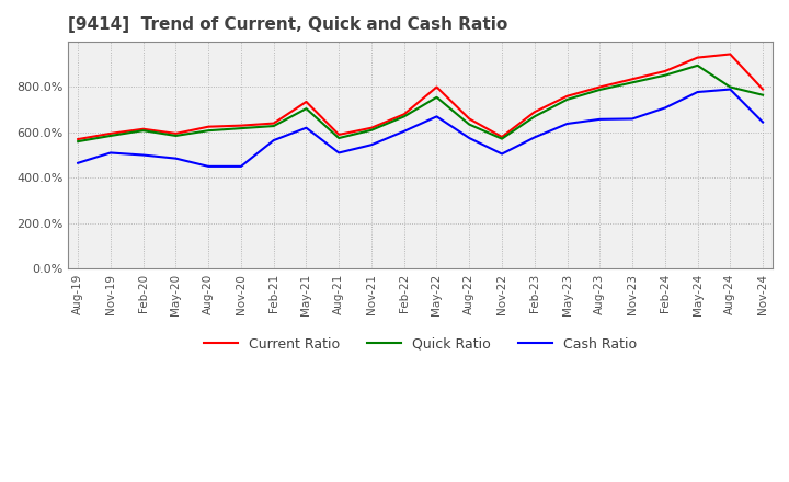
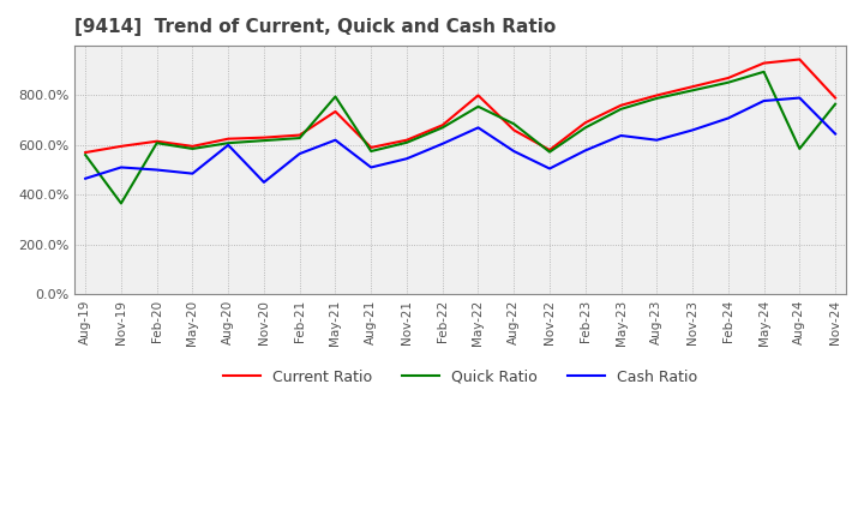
Quick Ratio/Nov-19: 585% -> 365%
Cash Ratio/Aug-20: 450% -> 600%
Quick Ratio/May-21: 705% -> 795%
Quick Ratio/Aug-22: 635% -> 685%
Cash Ratio/Aug-23: 658% -> 620%
Quick Ratio/Aug-24: 800% -> 585%
